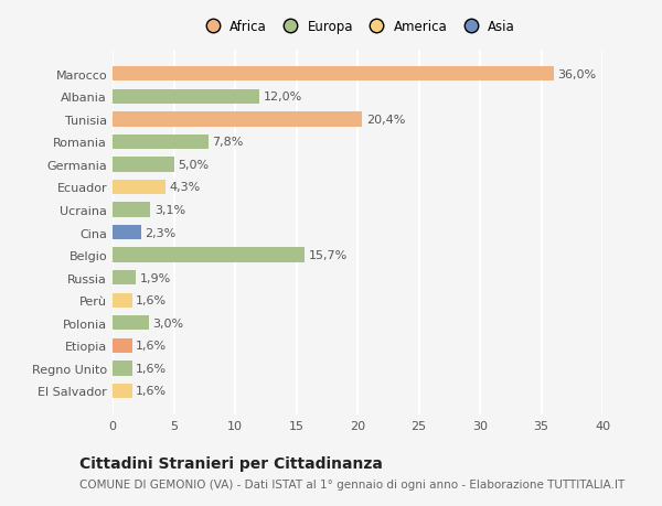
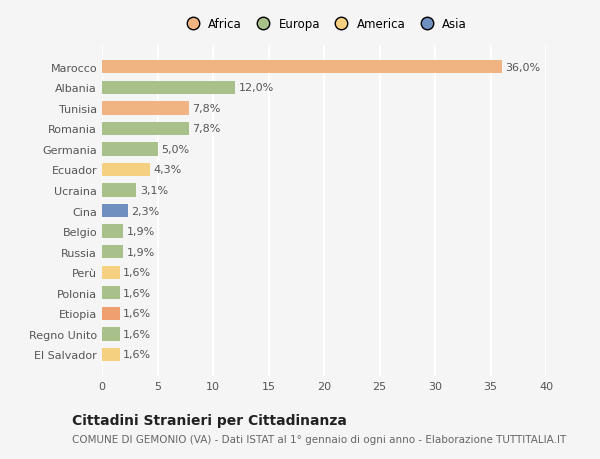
Tunisia: 20,4% -> 7,8%
Belgio: 15,7% -> 1,9%
Polonia: 3,0% -> 1,6%
